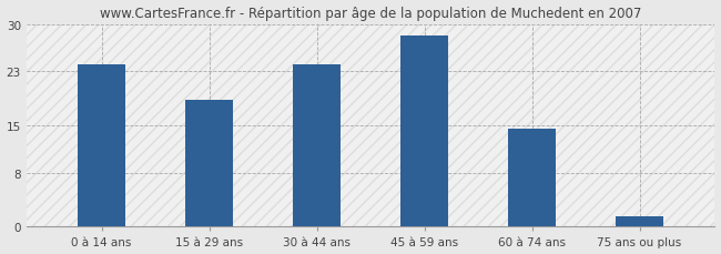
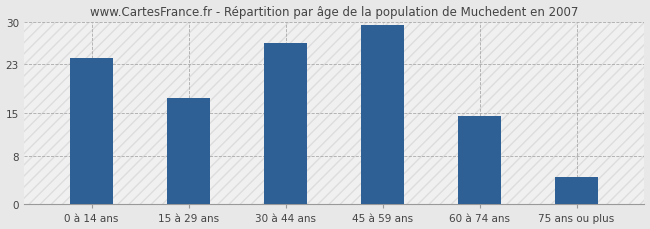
15 à 29 ans: 18.8 -> 17.5
30 à 44 ans: 24.0 -> 26.5
45 à 59 ans: 28.2 -> 29.5
75 ans ou plus: 1.6 -> 4.5
